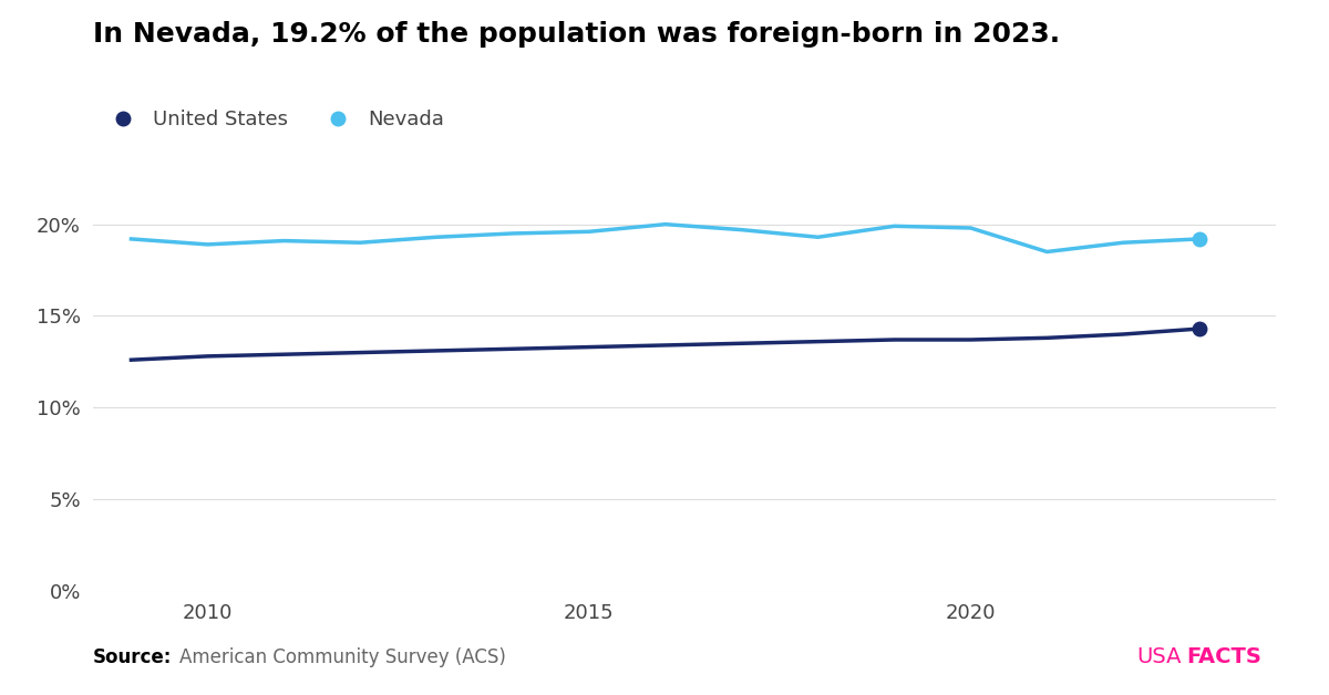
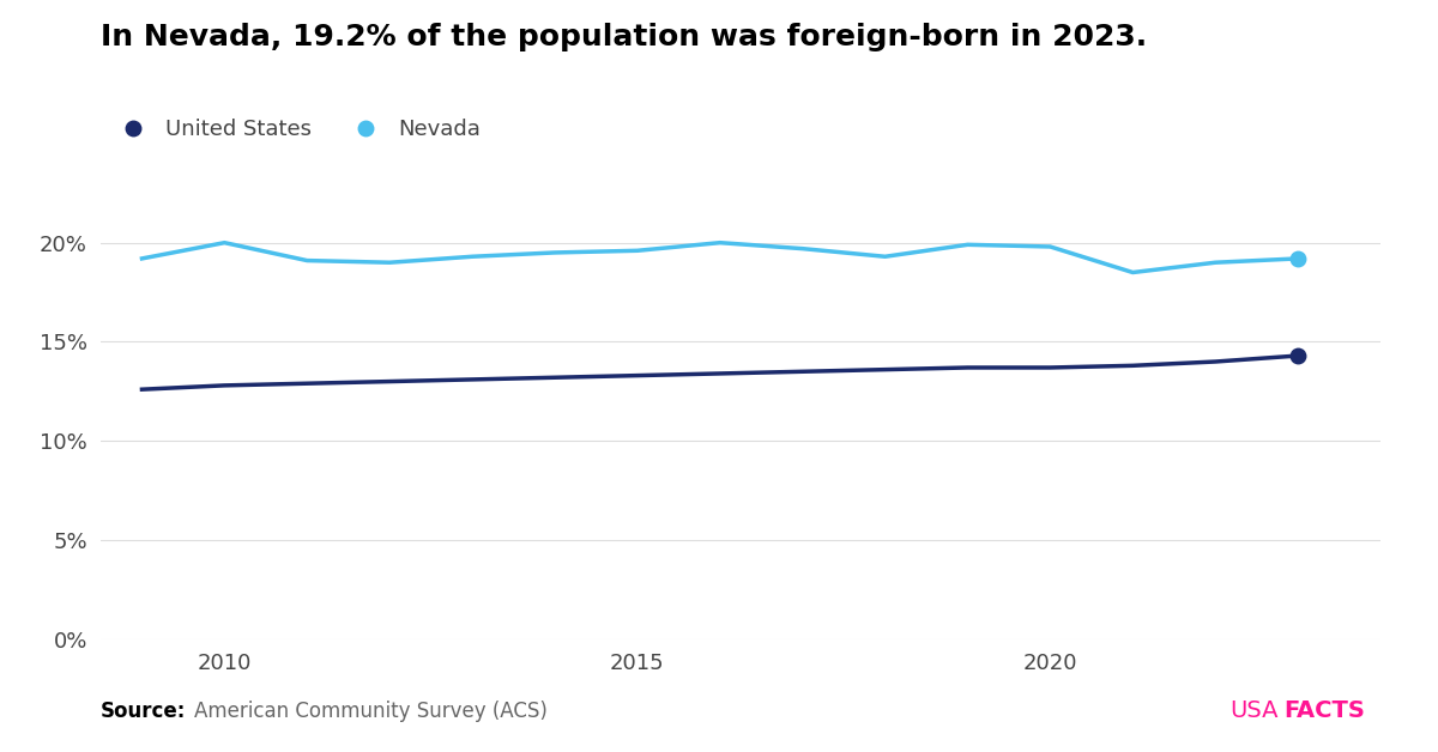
Nevada/2010: 18.9% -> 20.0%
